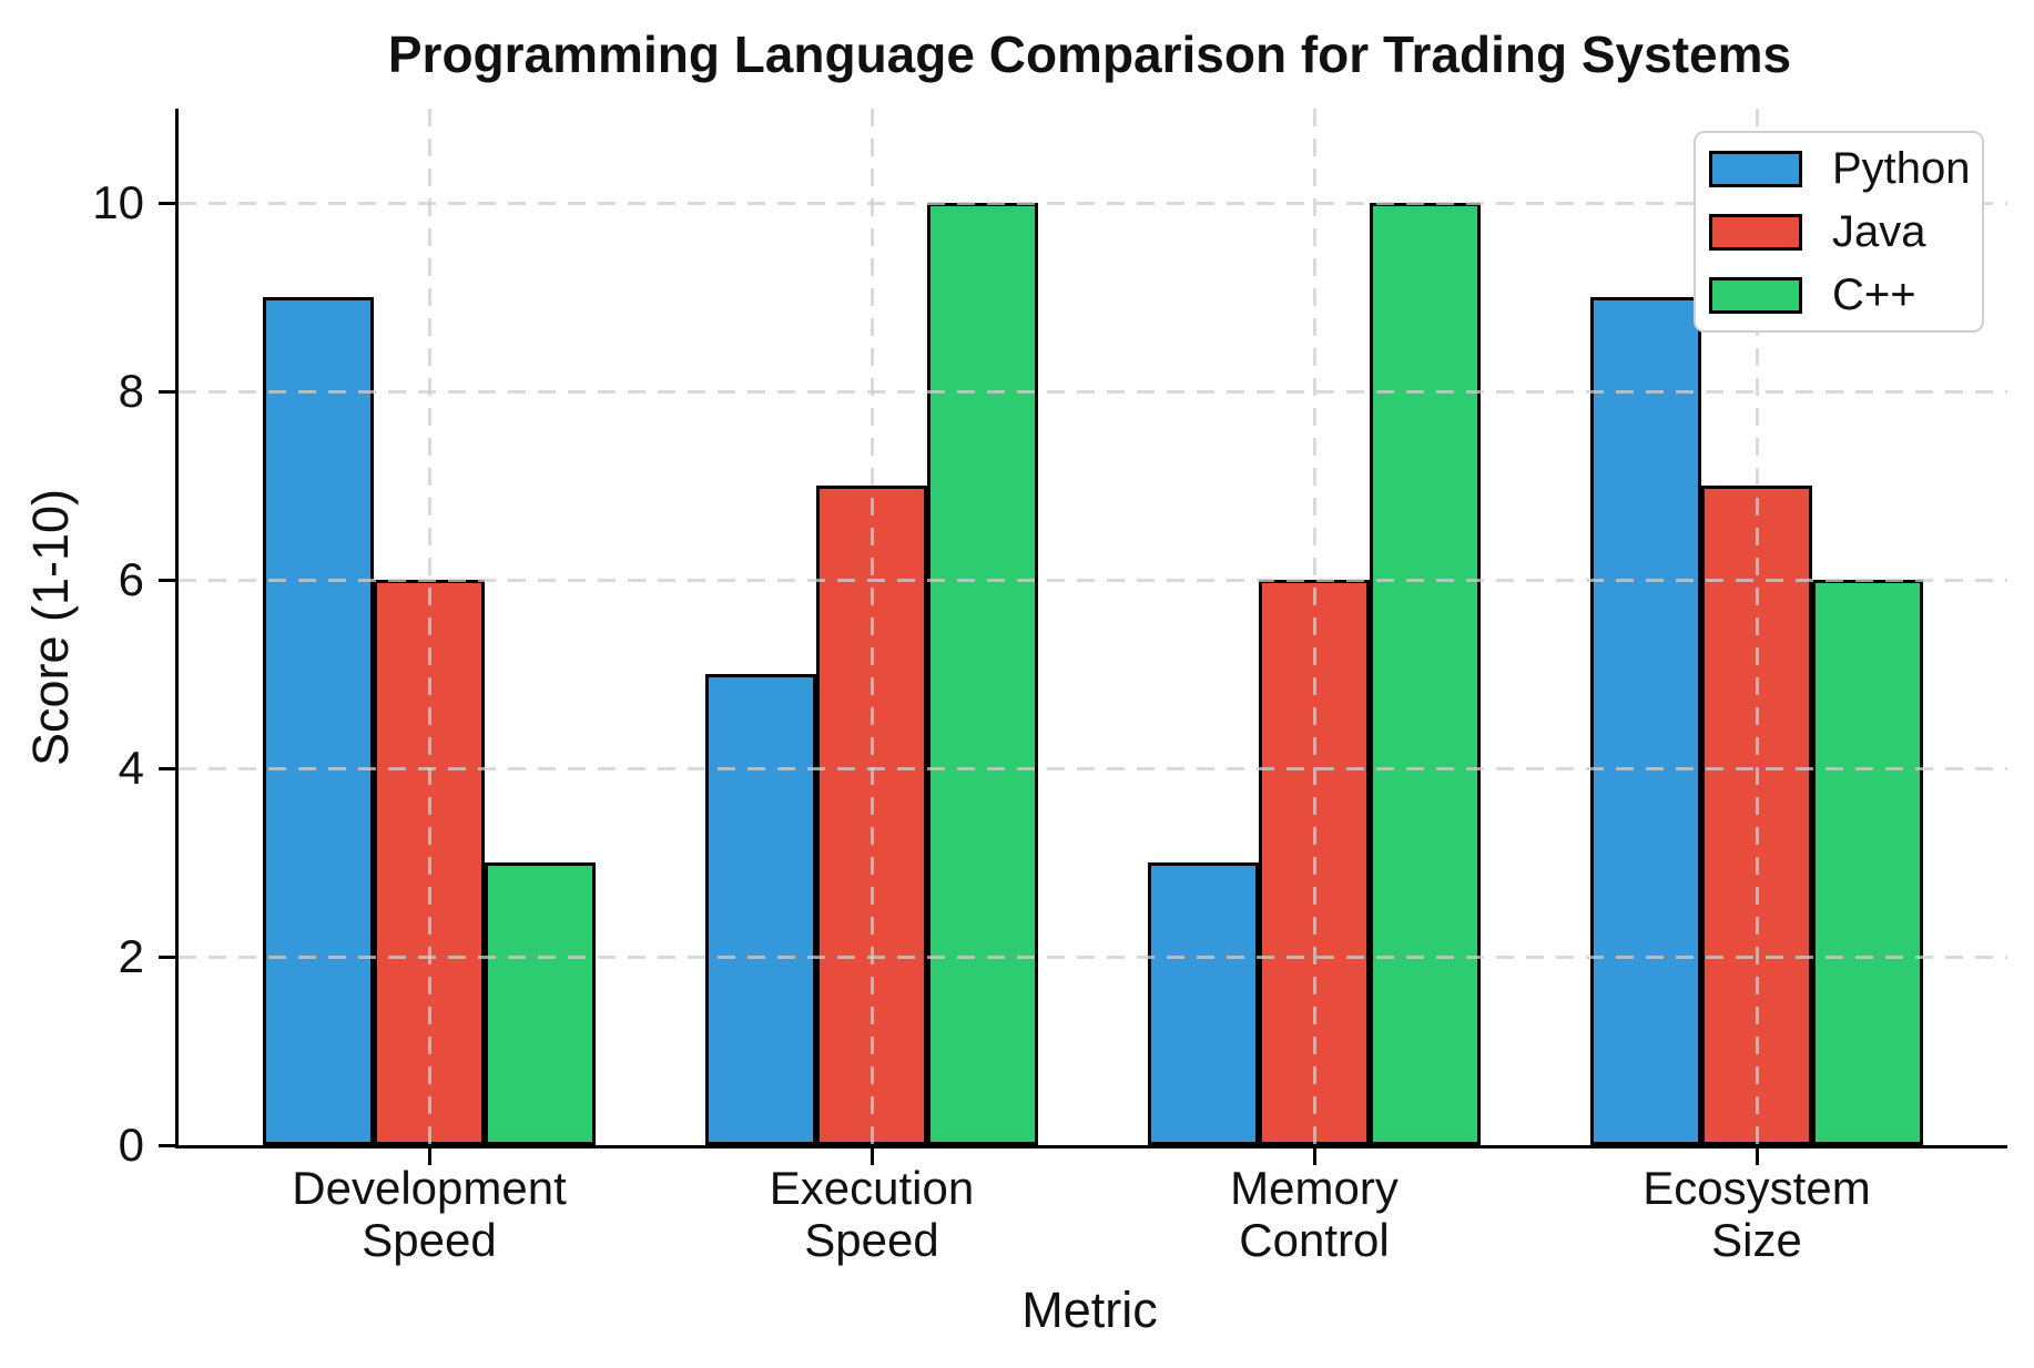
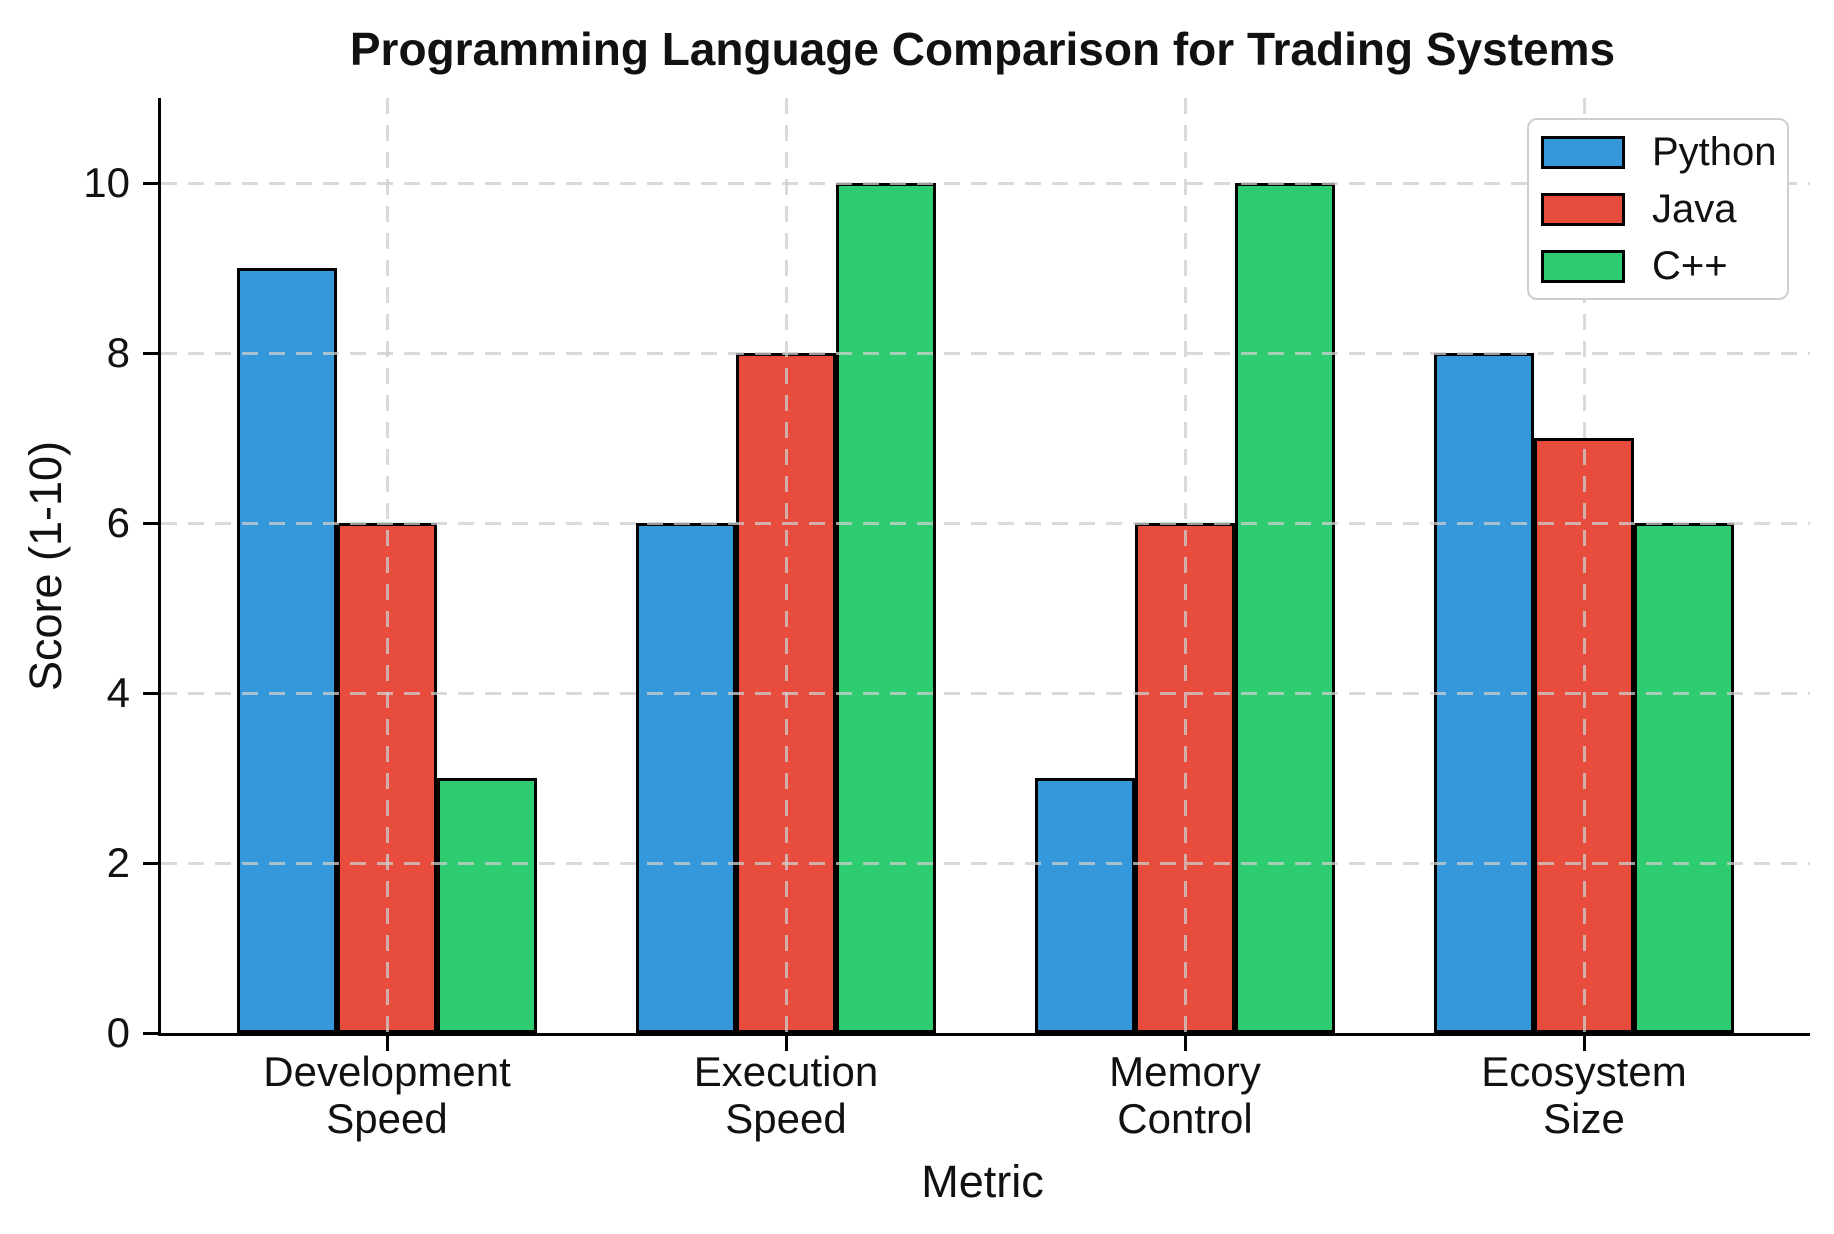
Python/Execution Speed: 5 -> 6
Java/Execution Speed: 7 -> 8
Python/Ecosystem Size: 9 -> 8
